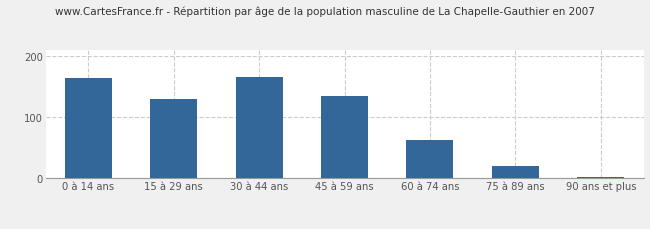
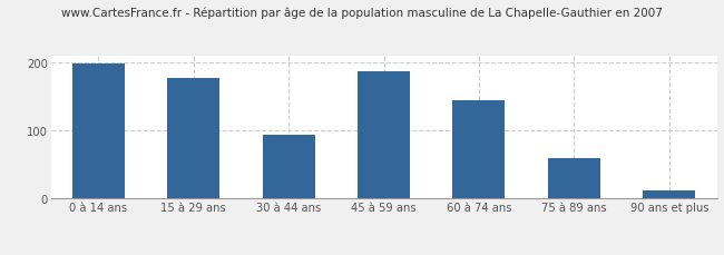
0 à 14 ans: 163 -> 198
15 à 29 ans: 130 -> 176
30 à 44 ans: 165 -> 94
45 à 59 ans: 135 -> 186
60 à 74 ans: 63 -> 144
75 à 89 ans: 20 -> 60
90 ans et plus: 3 -> 12
